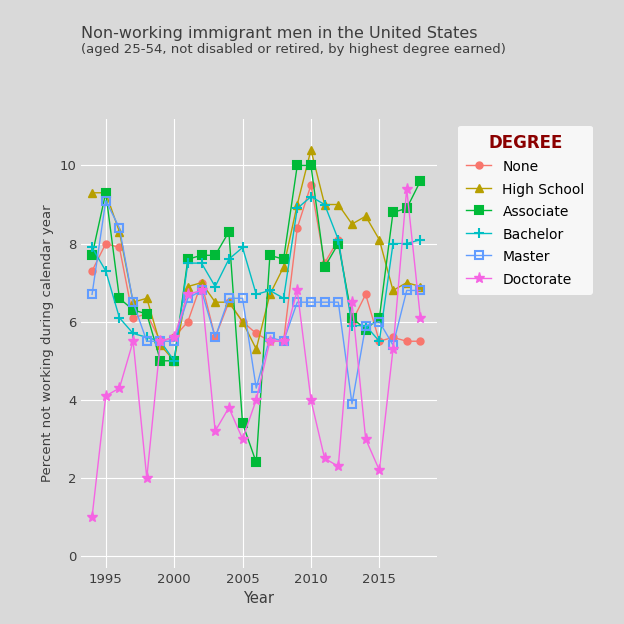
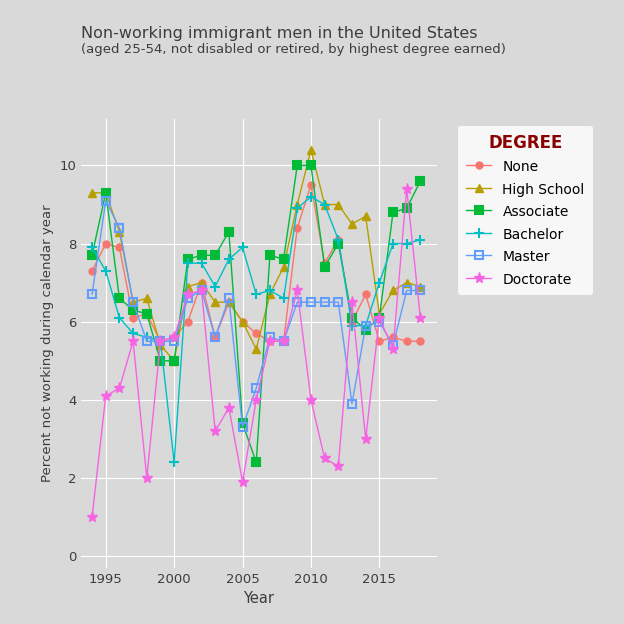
Bachelor/2000: 5.0 -> 2.4
Master/2005: 6.6 -> 3.3
Doctorate/2005: 3.0 -> 1.9
High School/2015: 8.1 -> 6.2
Bachelor/2015: 5.5 -> 7.0
Doctorate/2015: 2.2 -> 6.1
